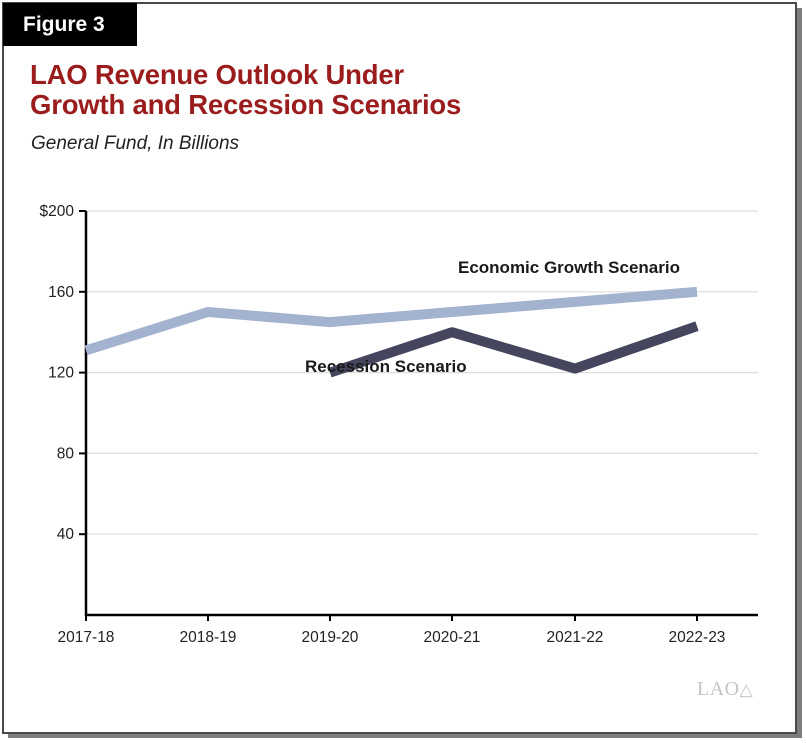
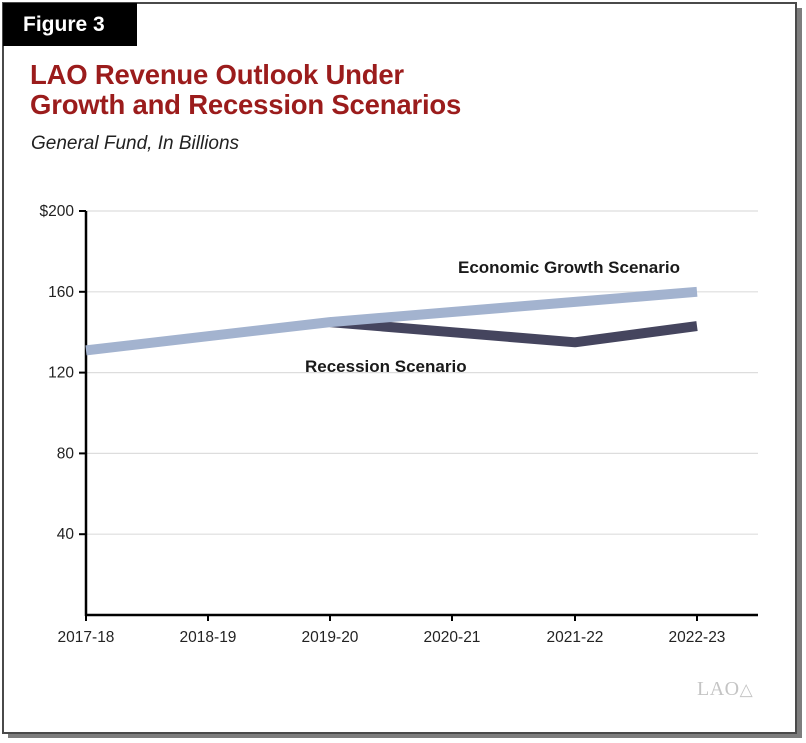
Economic Growth Scenario/2018-19: $150 -> $138
Recession Scenario/2019-20: $120 -> $145
Recession Scenario/2021-22: $122 -> $135
